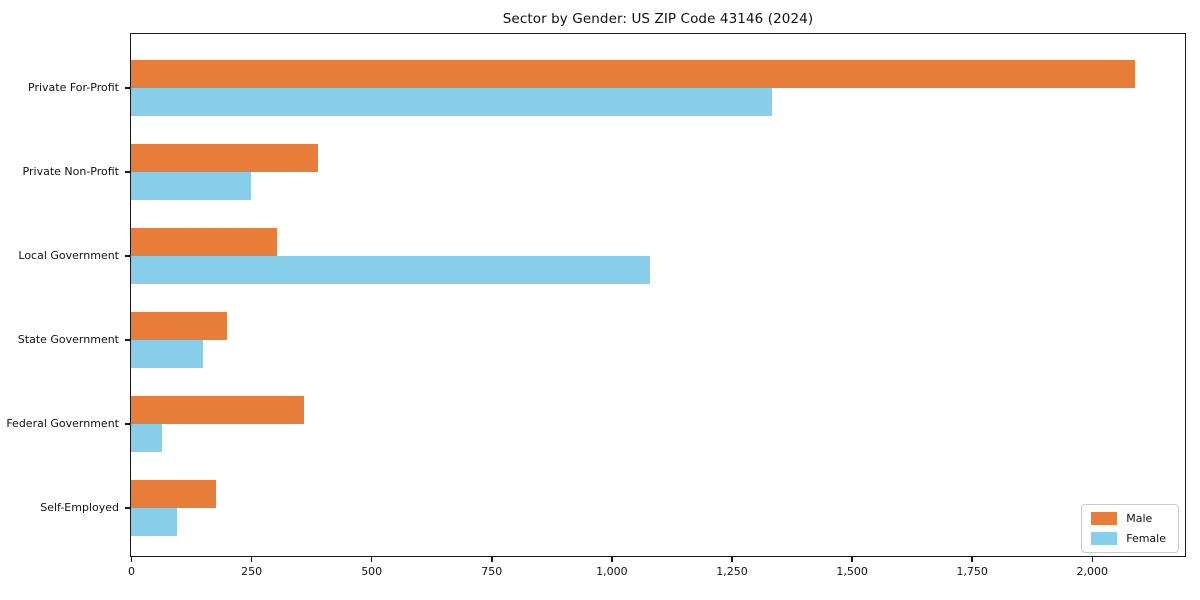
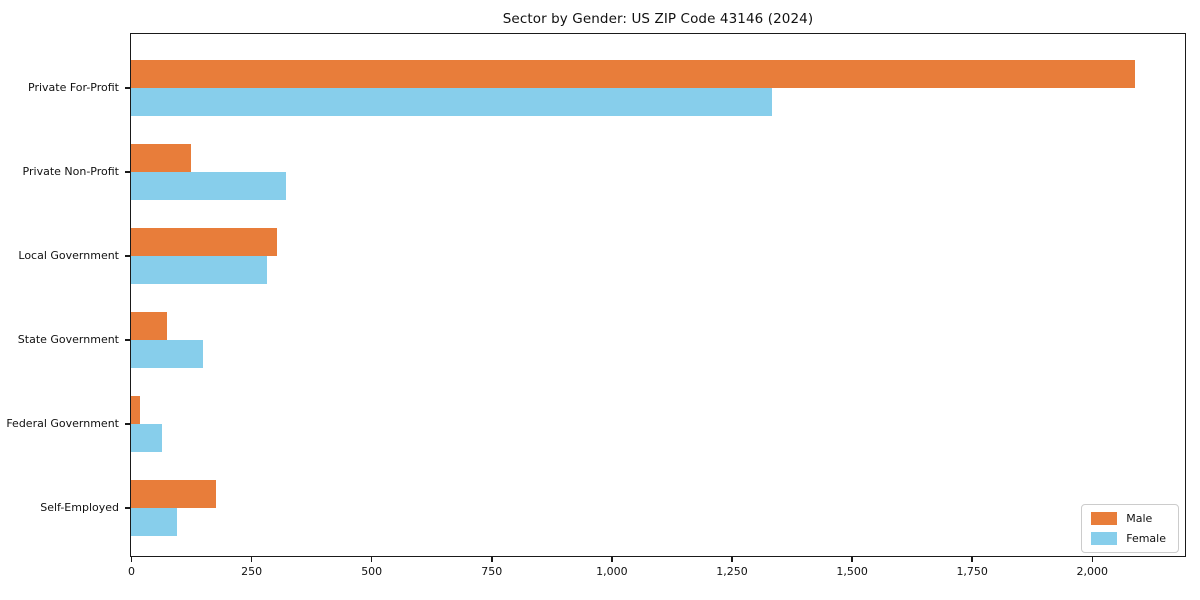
Male/Private Non-Profit: 390 -> 120
Female/Private Non-Profit: 250 -> 320
Female/Local Government: 1080 -> 280
Male/State Government: 200 -> 80
Male/Federal Government: 360 -> 20
